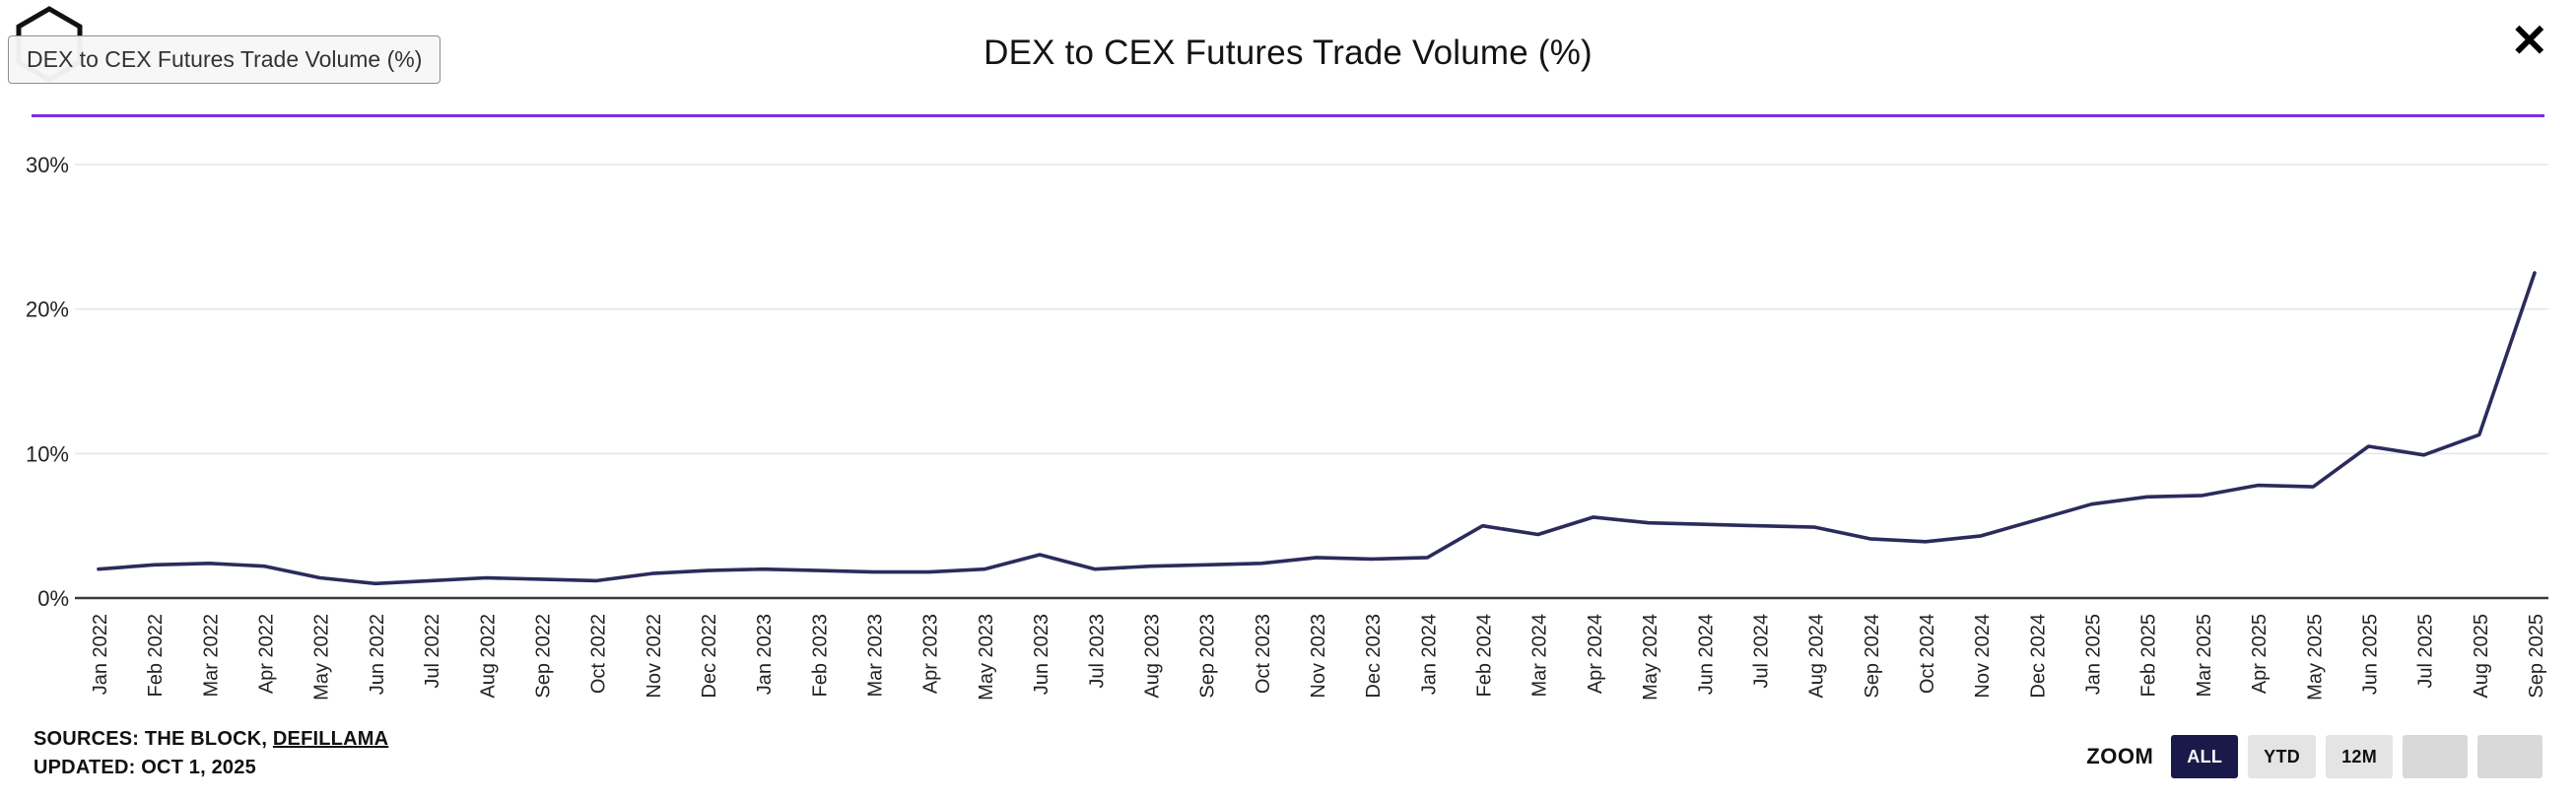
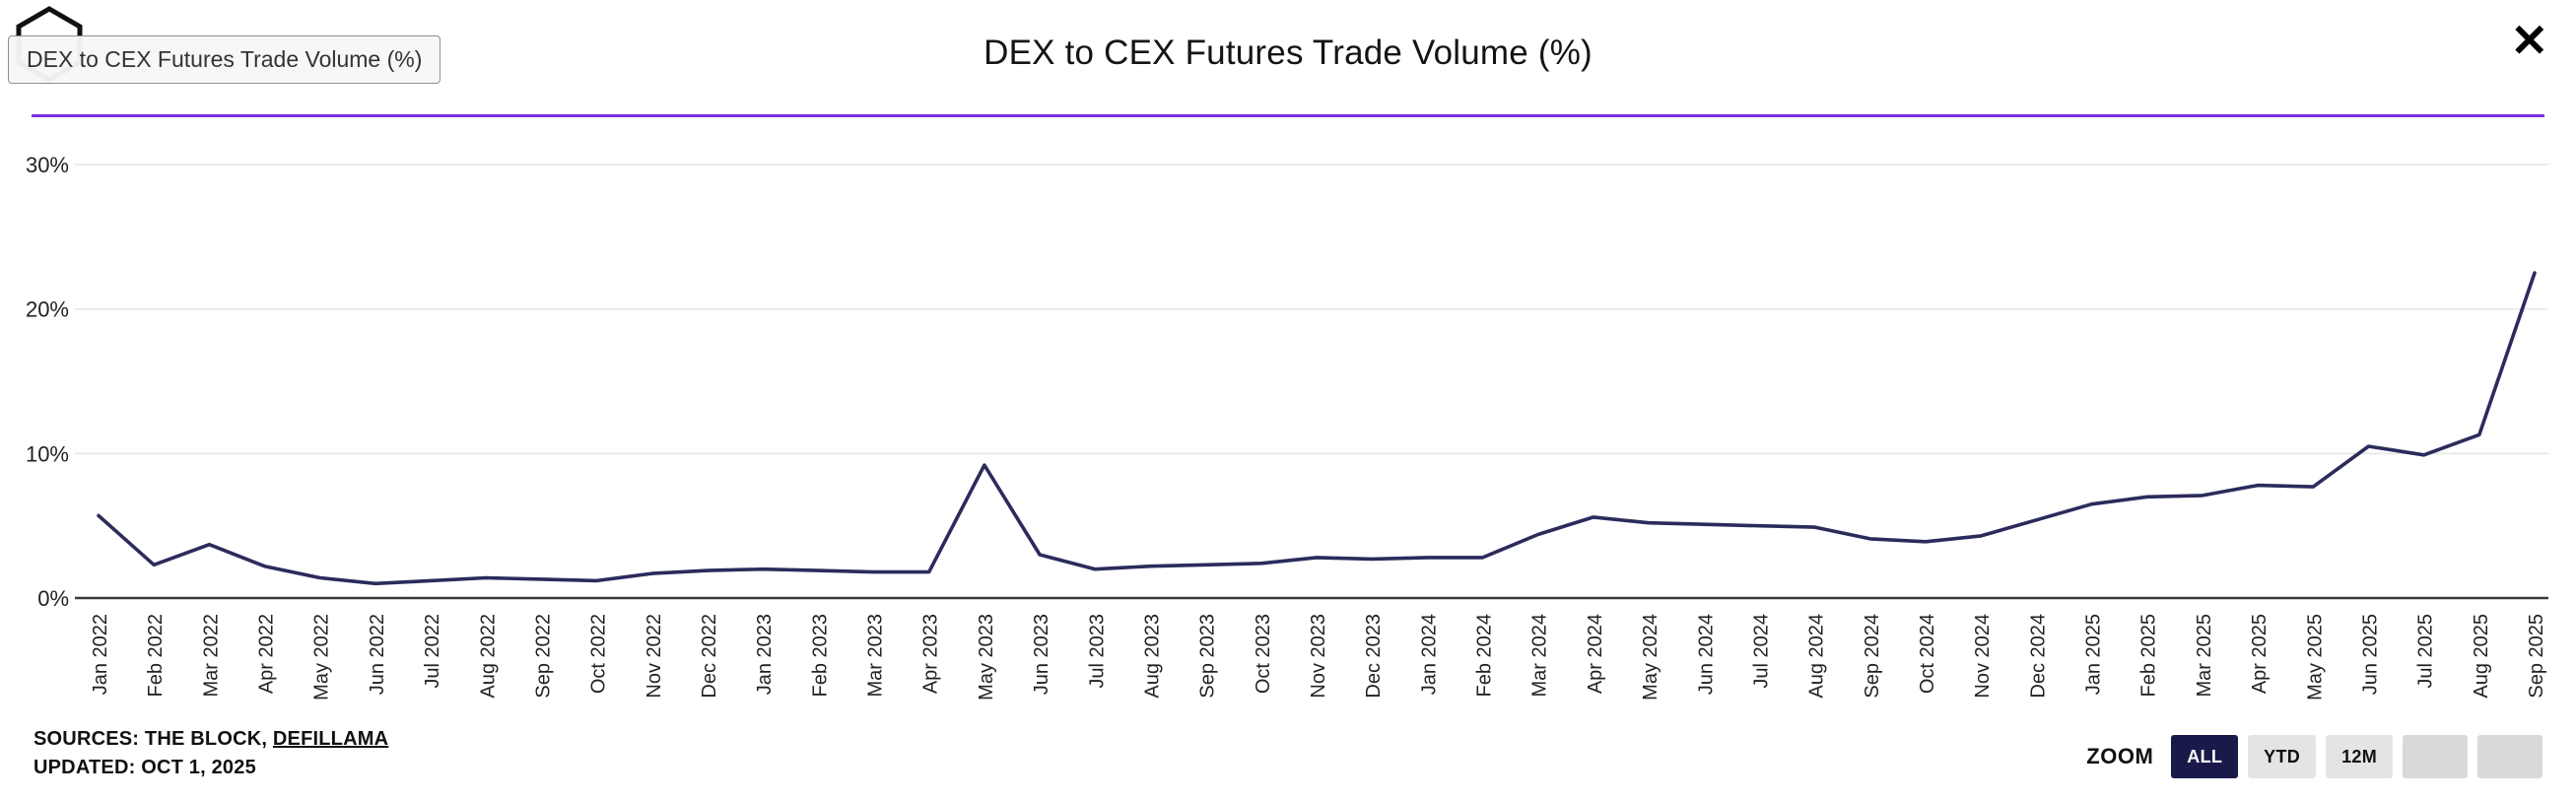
Jan 2022: 2.0% -> 5.7%
Mar 2022: 2.4% -> 3.7%
May 2023: 2.0% -> 9.2%
Feb 2024: 5.0% -> 2.8%
